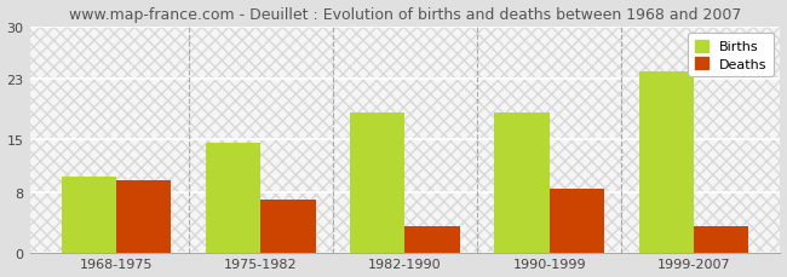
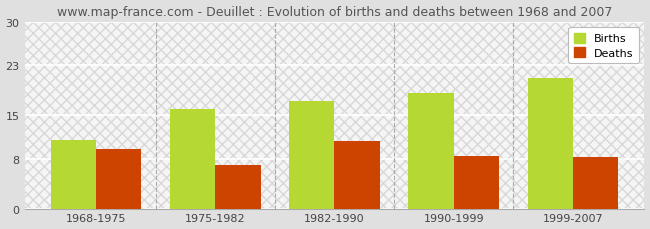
Births/1968-1975: 10.0 -> 11.0
Births/1975-1982: 14.5 -> 16.0
Births/1982-1990: 18.5 -> 17.2
Deaths/1982-1990: 3.5 -> 10.8
Births/1999-2007: 24.0 -> 21.0
Deaths/1999-2007: 3.5 -> 8.2
